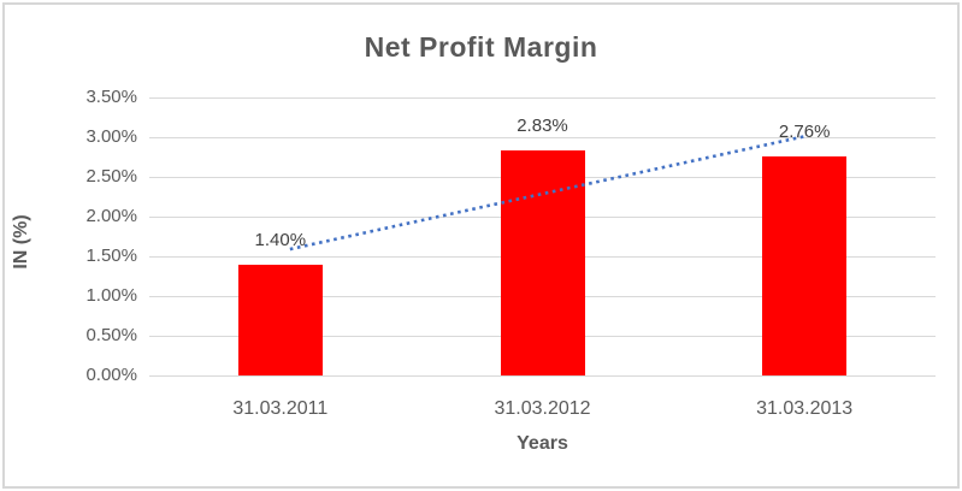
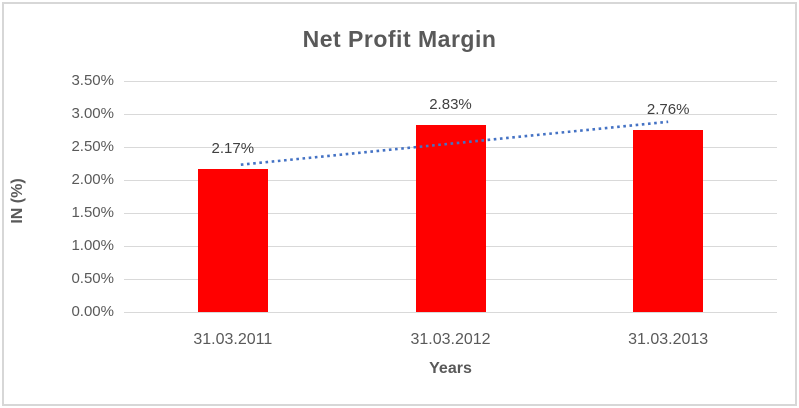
31.03.2011: 1.40% -> 2.17%
